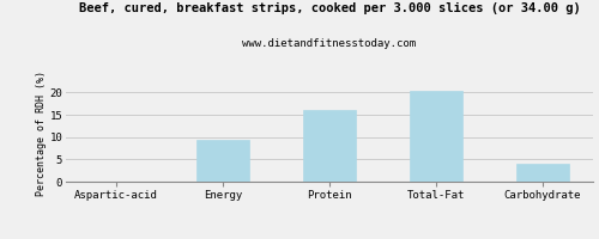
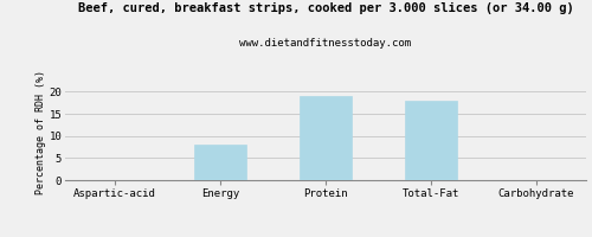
Energy: 9.5 -> 8.1
Protein: 16.0 -> 19.1
Total-Fat: 20.5 -> 18.0
Carbohydrate: 4.0 -> 0.1
